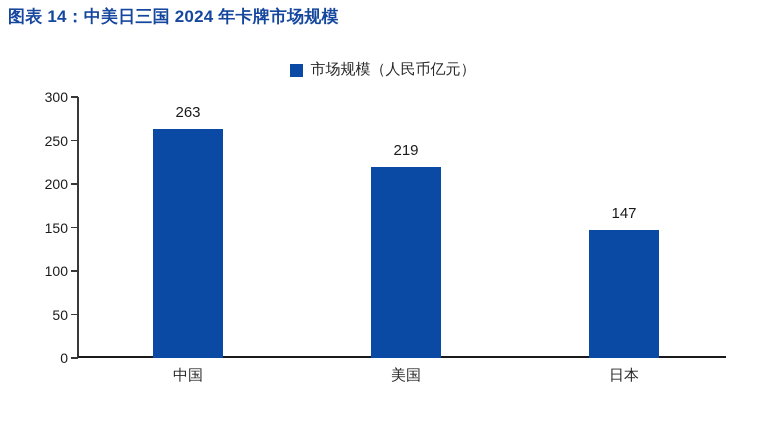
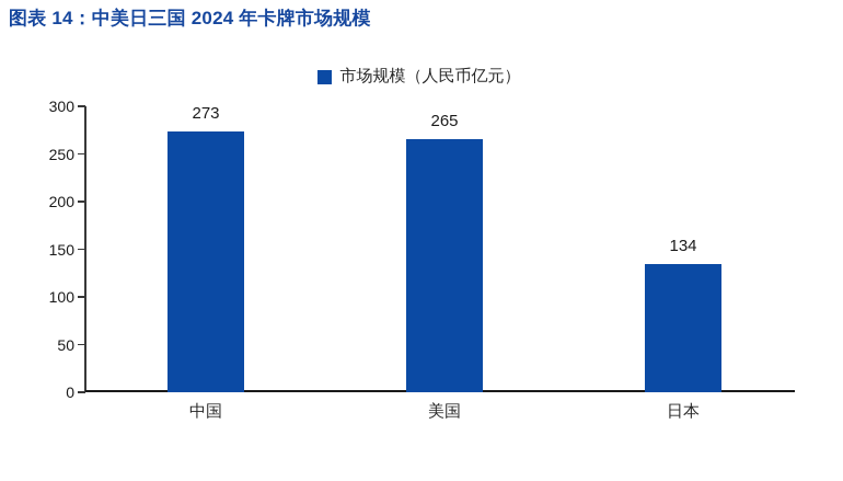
中国: 263 -> 273
美国: 219 -> 265
日本: 147 -> 134
